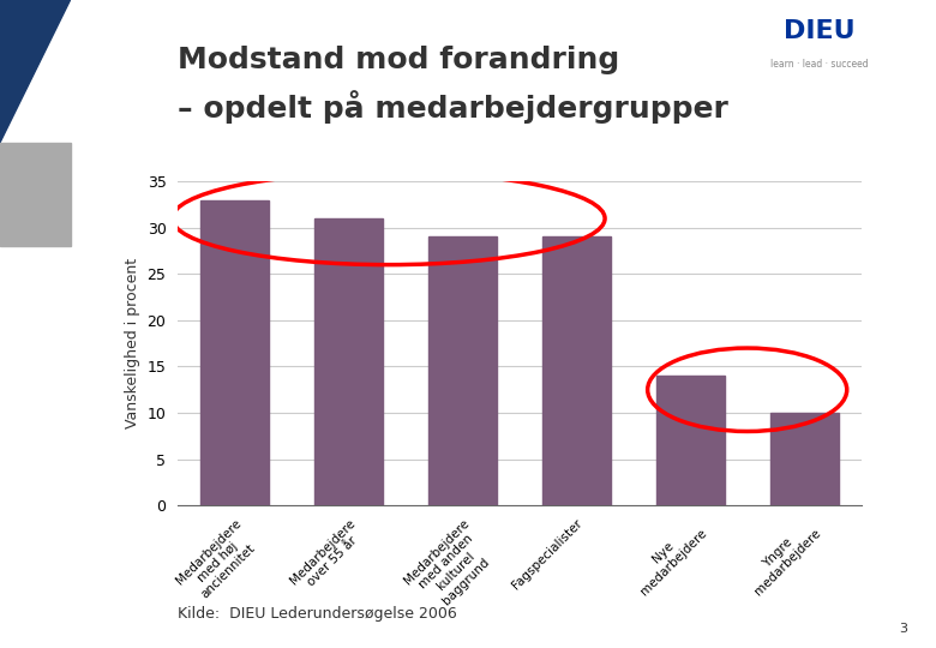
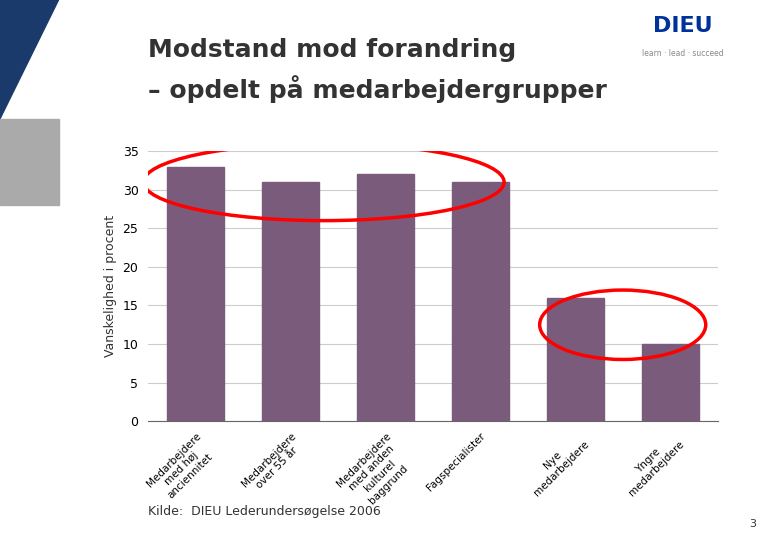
Medarbejdere med anden kulturel baggrund: 29 -> 32
Fagspecialister: 29 -> 31
Nye medarbejdere: 14 -> 16
